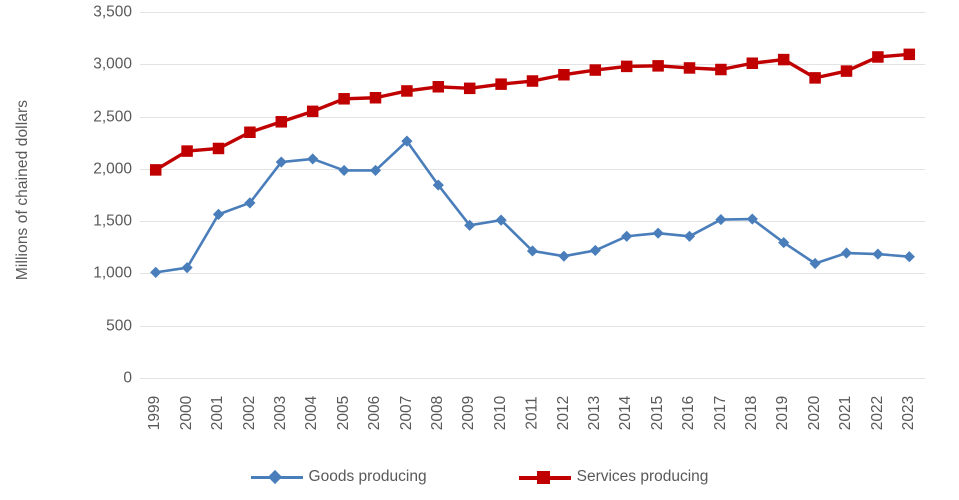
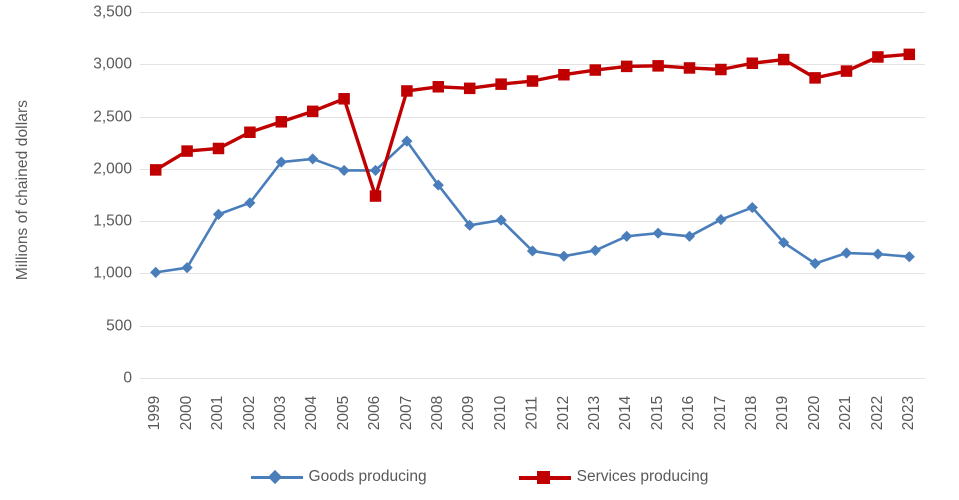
Services producing/2006: 2680 -> 1740
Goods producing/2018: 1520 -> 1630
